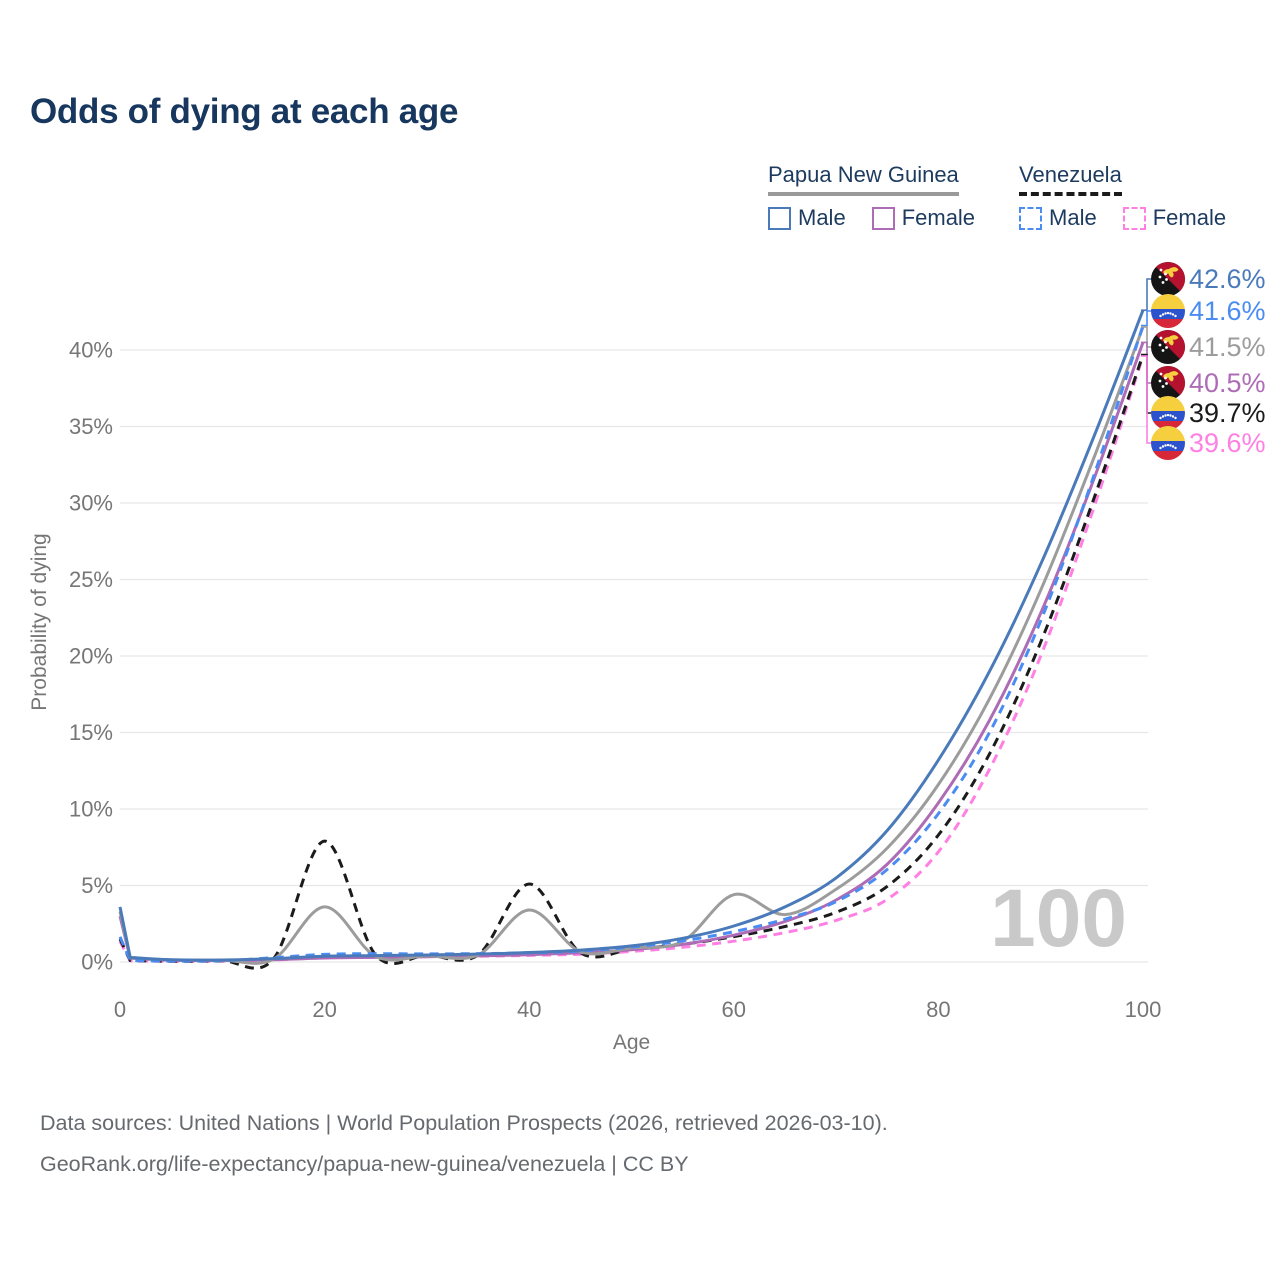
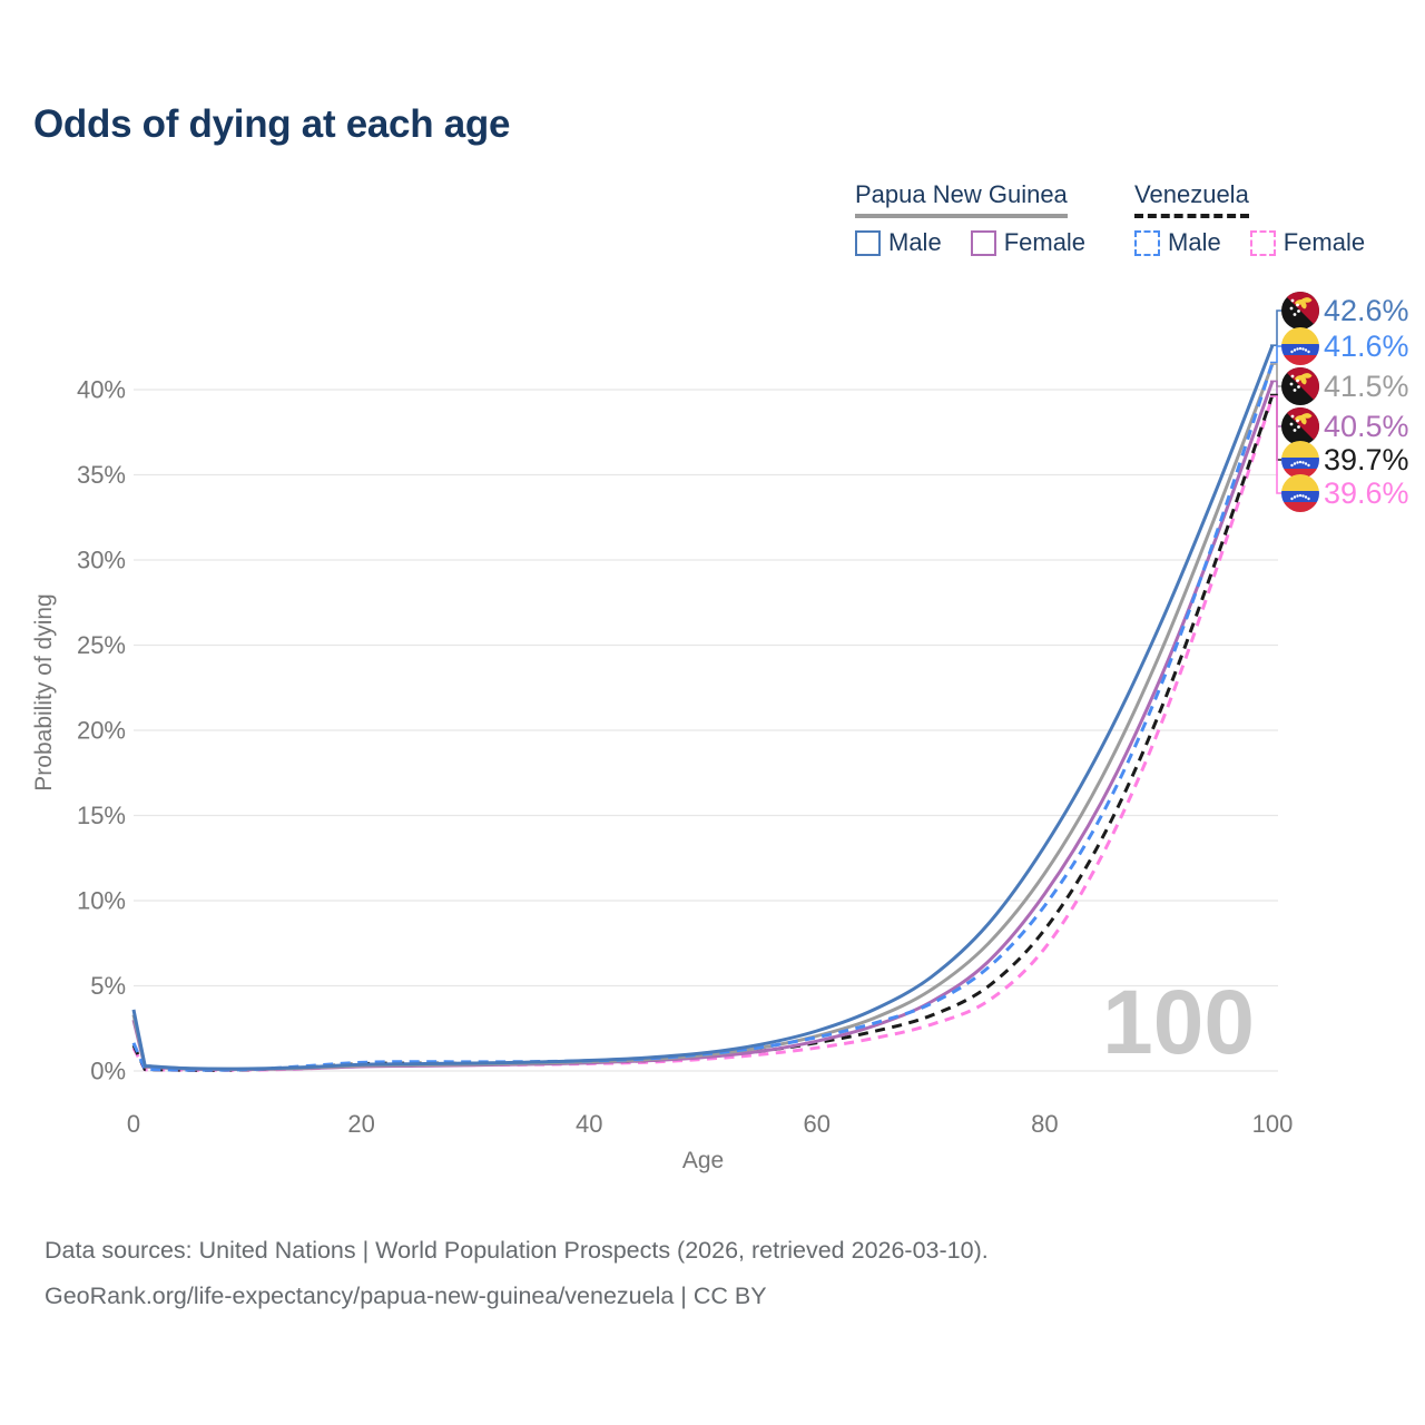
Papua New Guinea/20: 3.6% -> 0.3%
Venezuela/20: 7.9% -> 0.4%
Papua New Guinea/40: 3.4% -> 0.6%
Venezuela/40: 5.1% -> 0.5%
Papua New Guinea/60: 4.4% -> 2.0%
